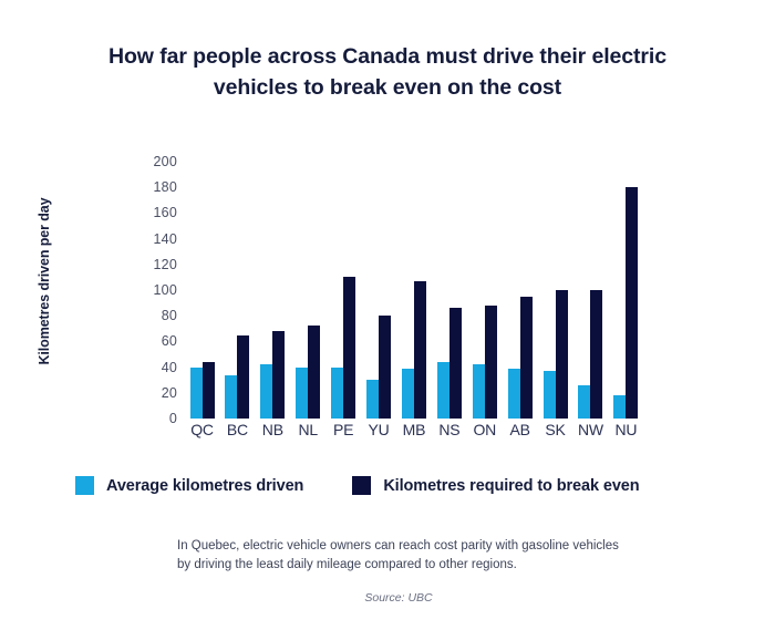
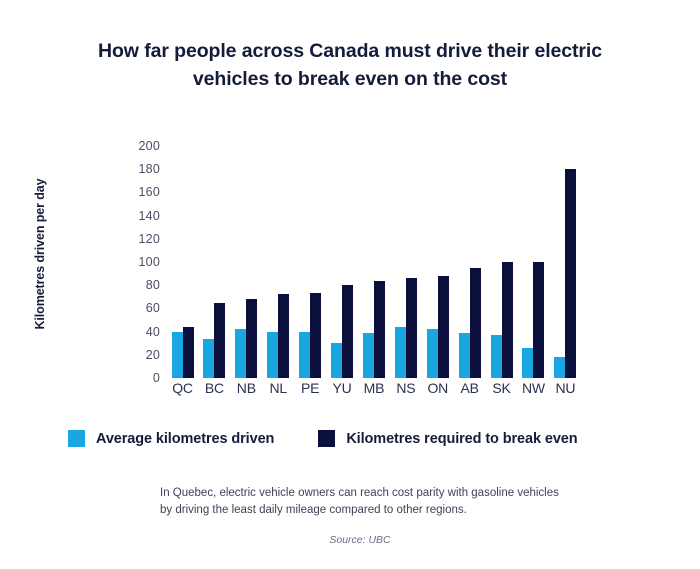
Kilometres required to break even/PE: 110 -> 73
Kilometres required to break even/MB: 107 -> 84
